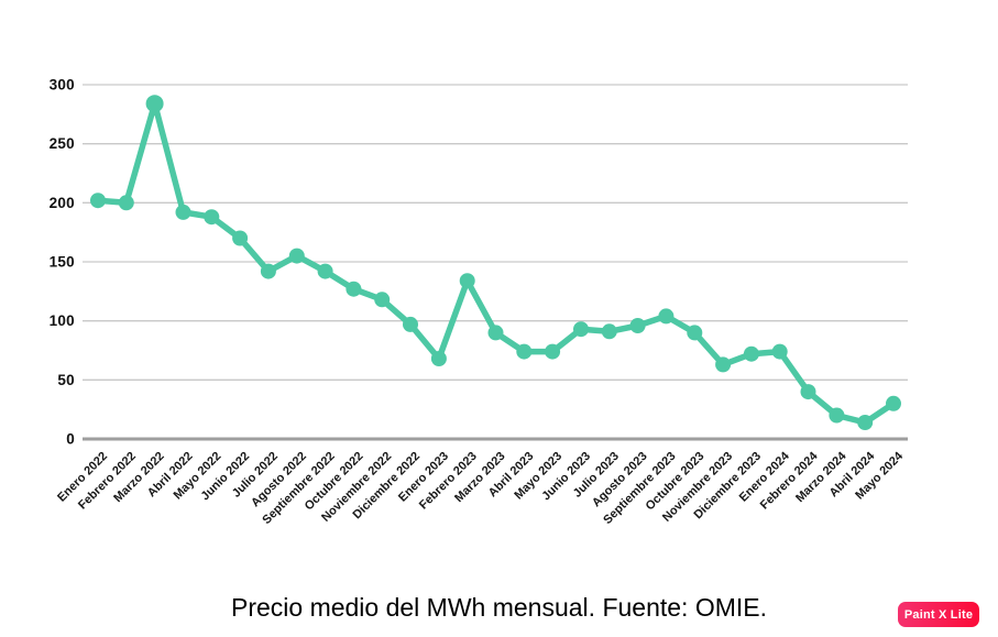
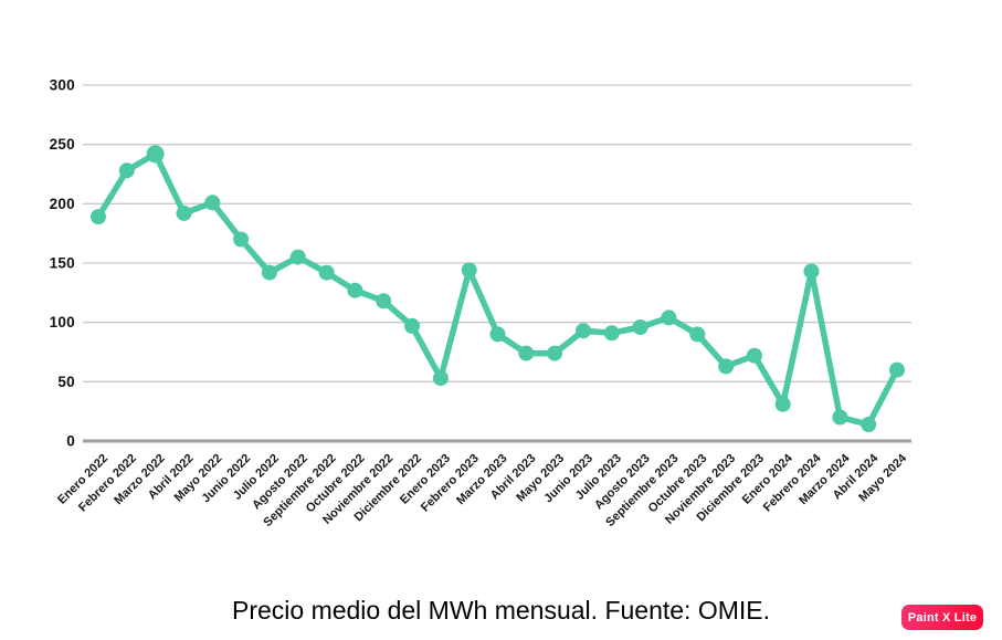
Enero 2022: 202 -> 189
Febrero 2022: 200 -> 228
Marzo 2022: 284 -> 242
Mayo 2022: 188 -> 201
Enero 2023: 68 -> 53
Febrero 2023: 134 -> 144
Enero 2024: 74 -> 31
Febrero 2024: 40 -> 143
Mayo 2024: 30 -> 60
